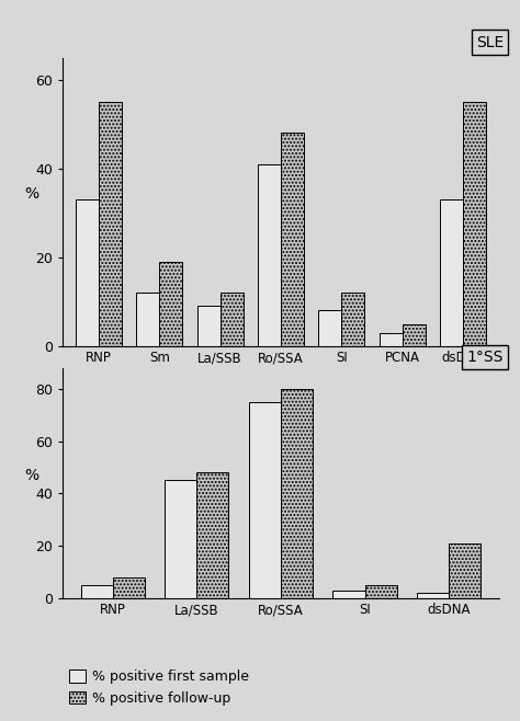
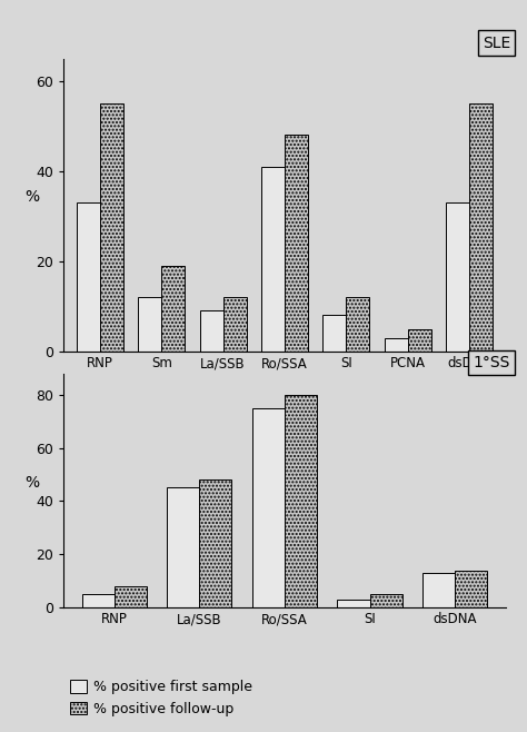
% positive first sample/dsDNA: 2 -> 13
% positive follow-up/dsDNA: 21 -> 14
